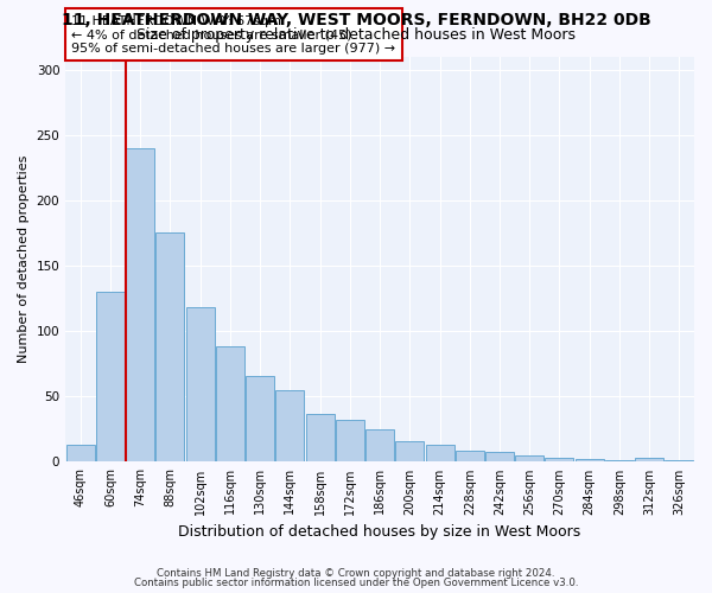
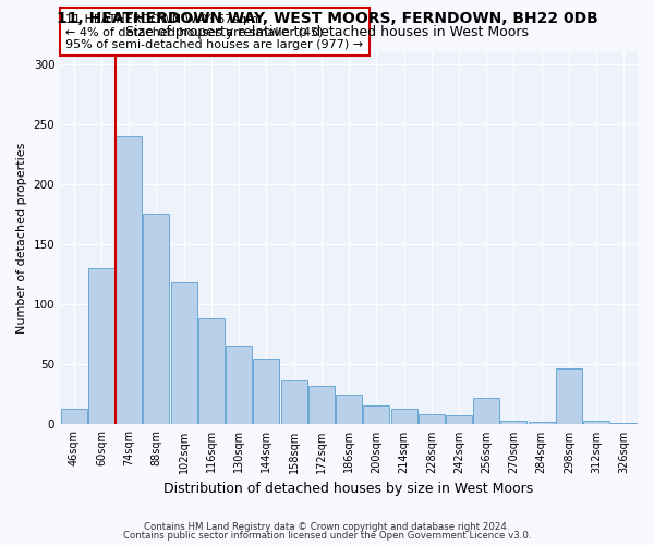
256sqm: 5 -> 22
298sqm: 1 -> 47
